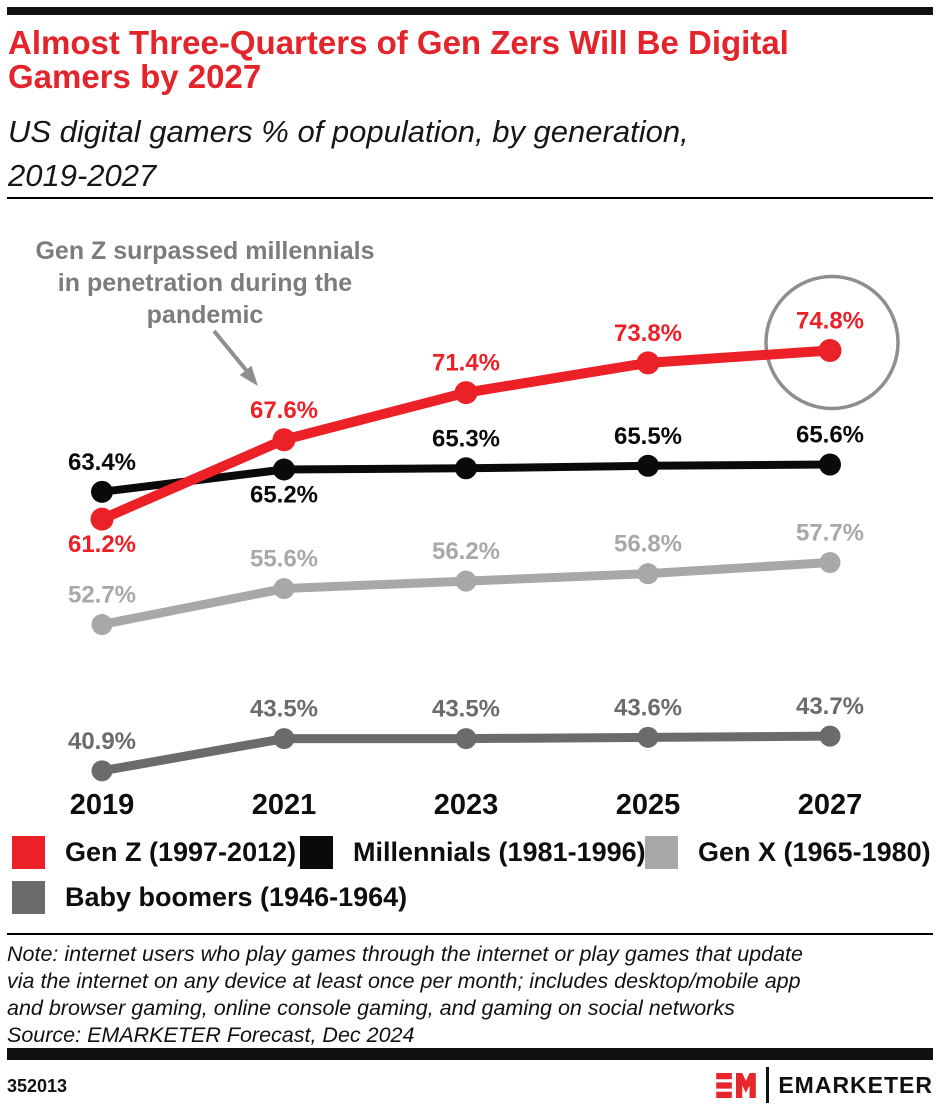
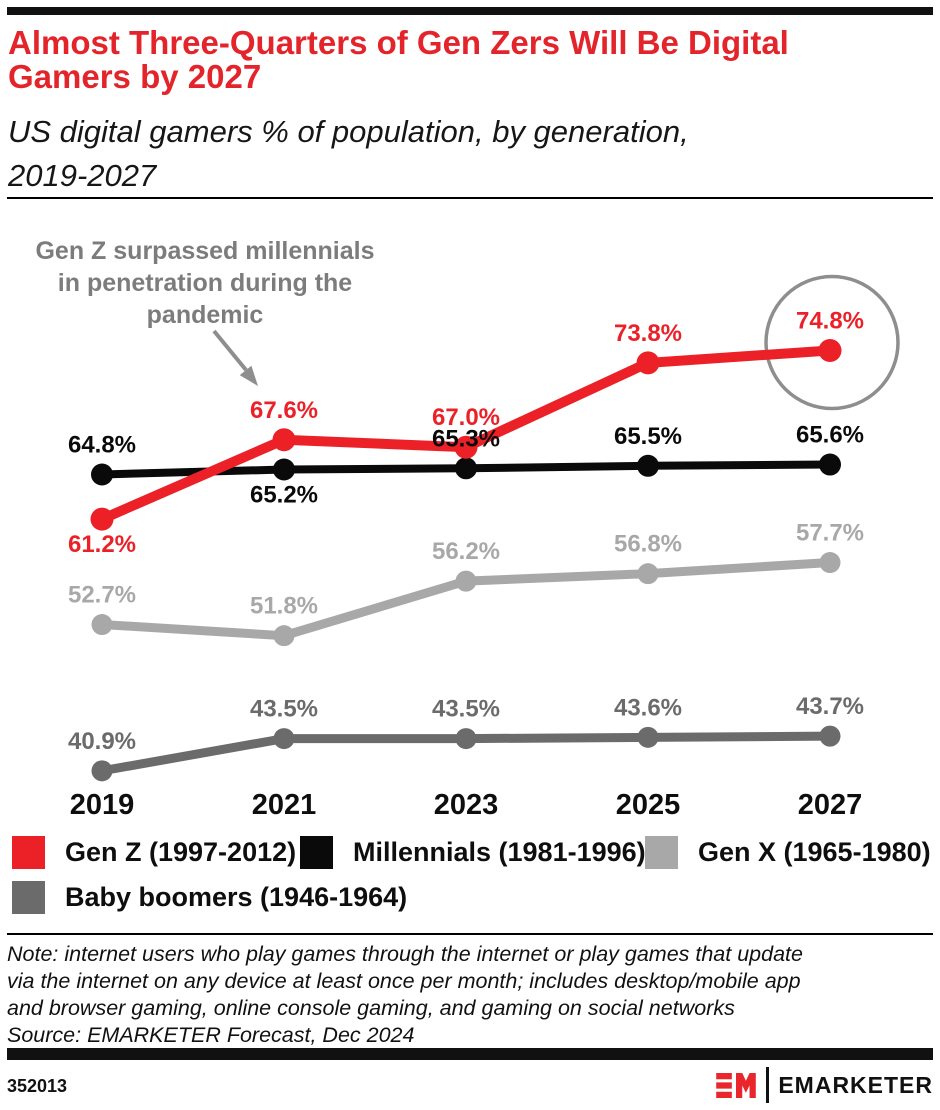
Millennials (1981-1996)/2019: 63.4% -> 64.8%
Gen X (1965-1980)/2021: 55.6% -> 51.8%
Gen Z (1997-2012)/2023: 71.4% -> 67.0%
